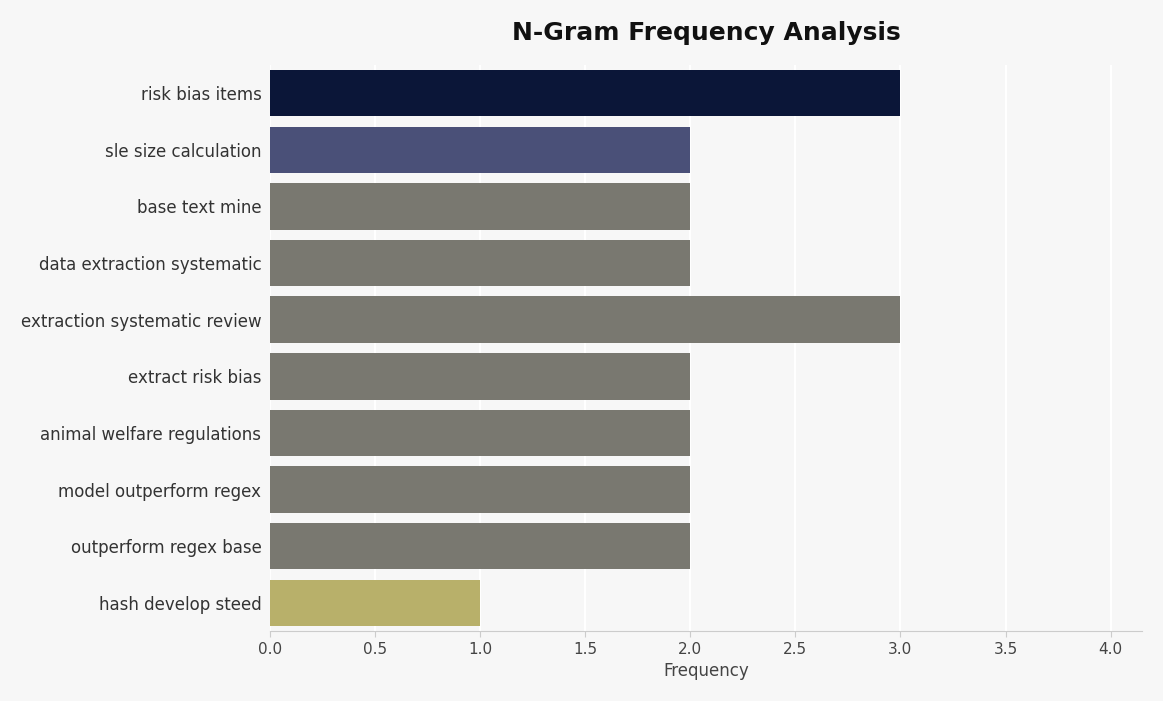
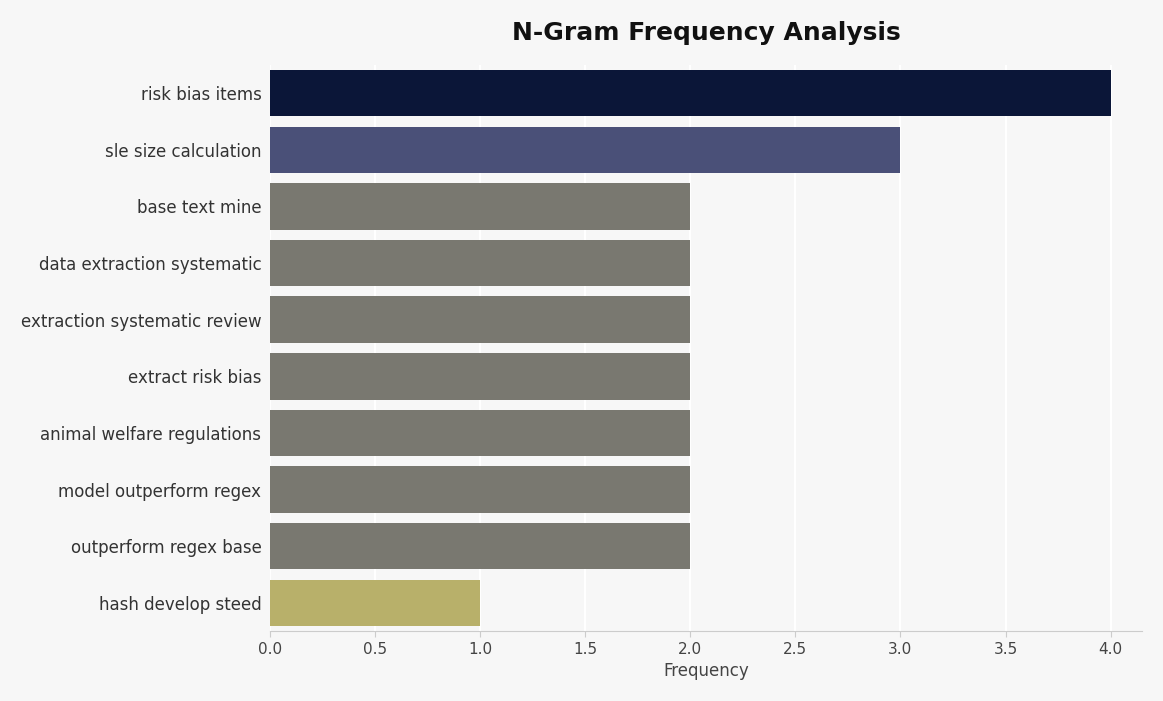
risk bias items: 3 -> 4
sle size calculation: 2 -> 3
extraction systematic review: 3 -> 2
